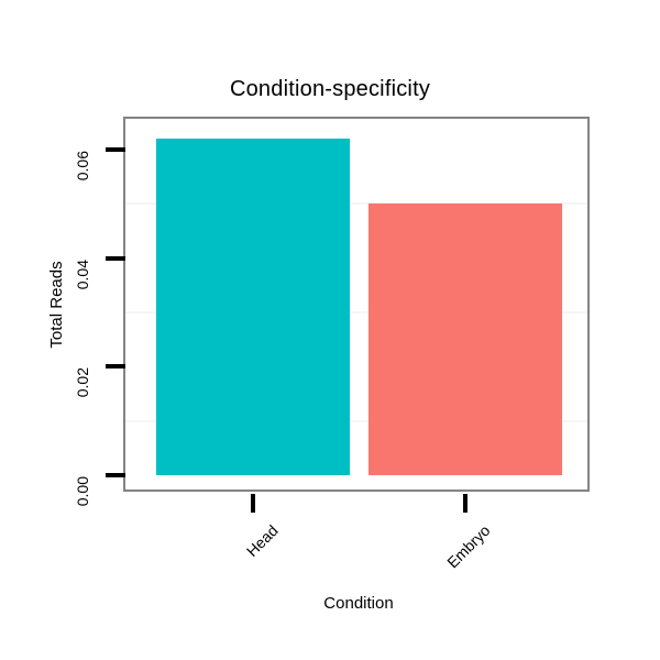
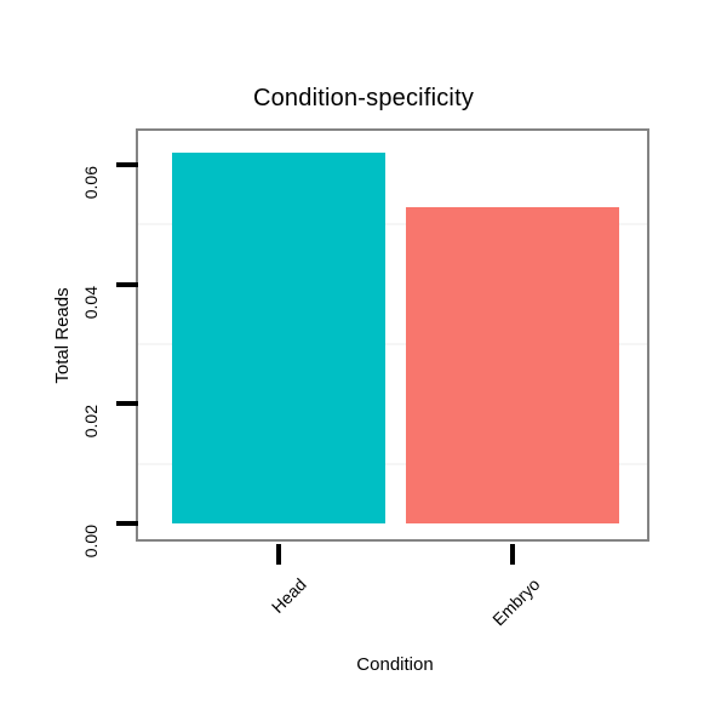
Embryo: 0.050 -> 0.053
